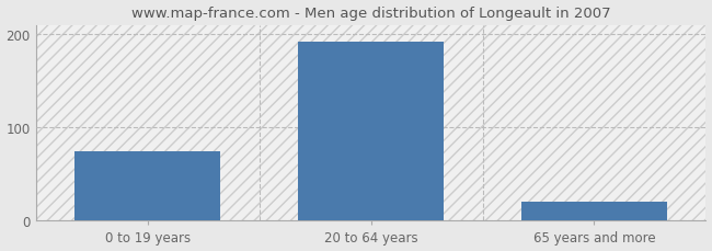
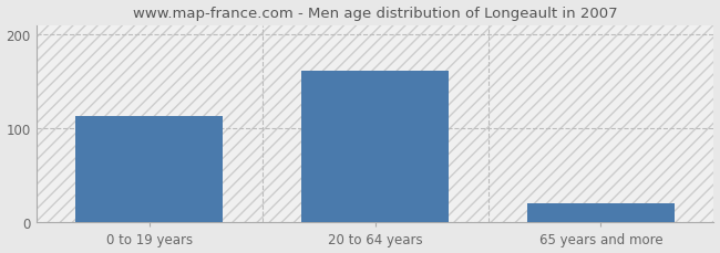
0 to 19 years: 75 -> 114
20 to 64 years: 192 -> 162
